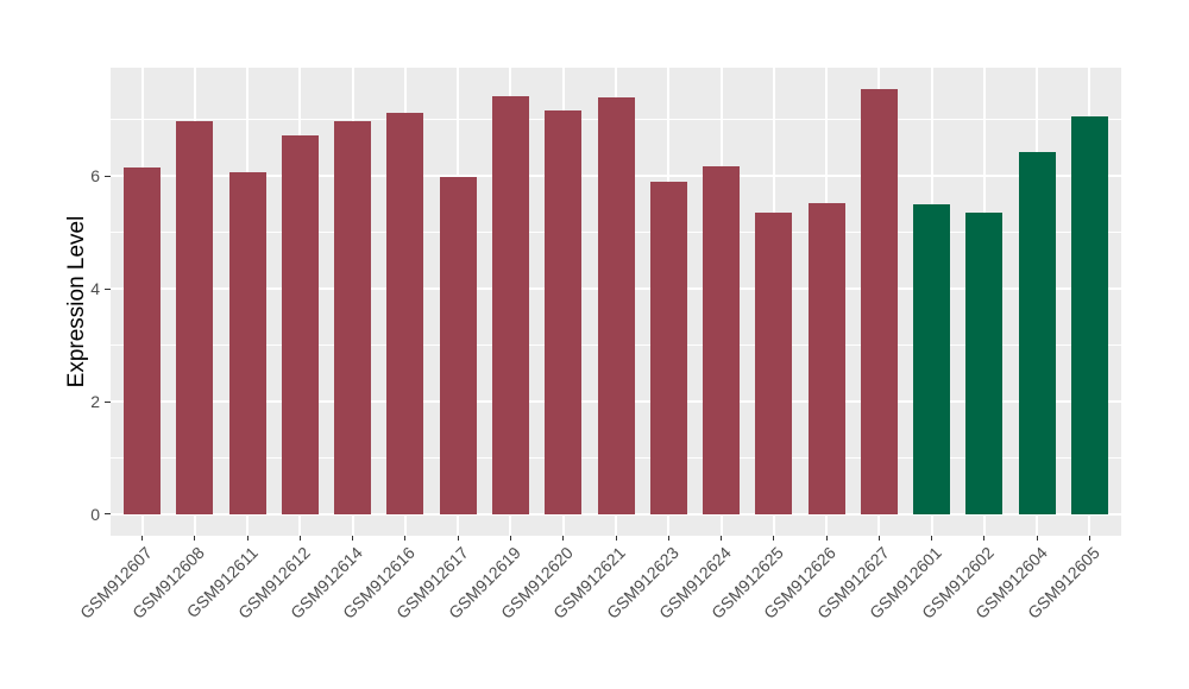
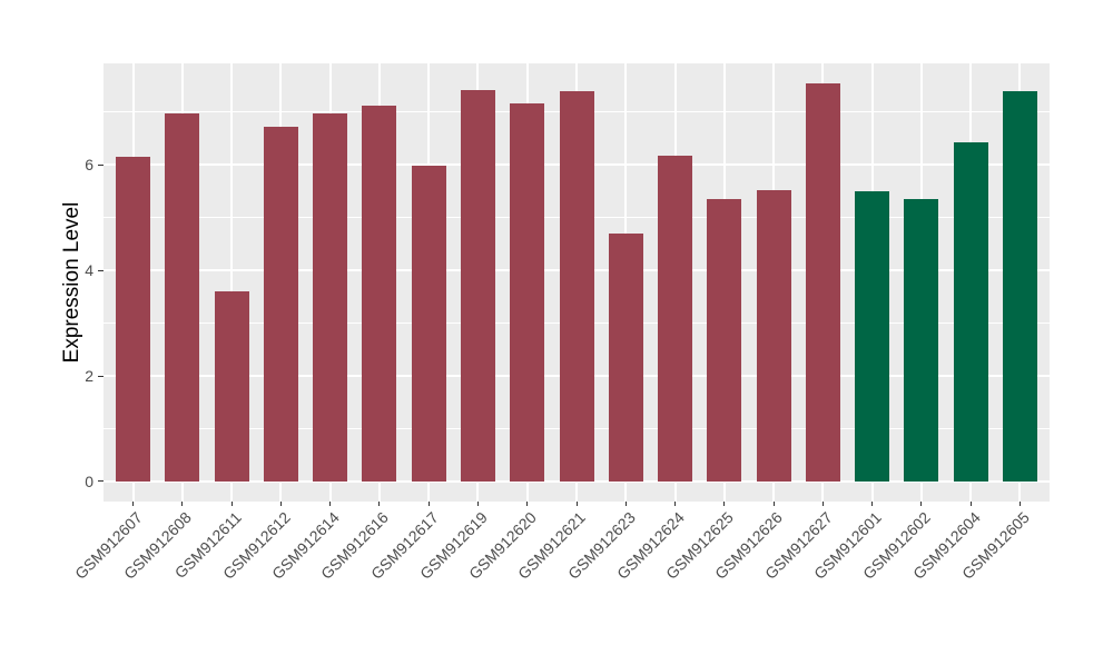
GSM912611: 6.1 -> 3.6
GSM912623: 5.9 -> 4.7
GSM912605: 7.0 -> 7.4
